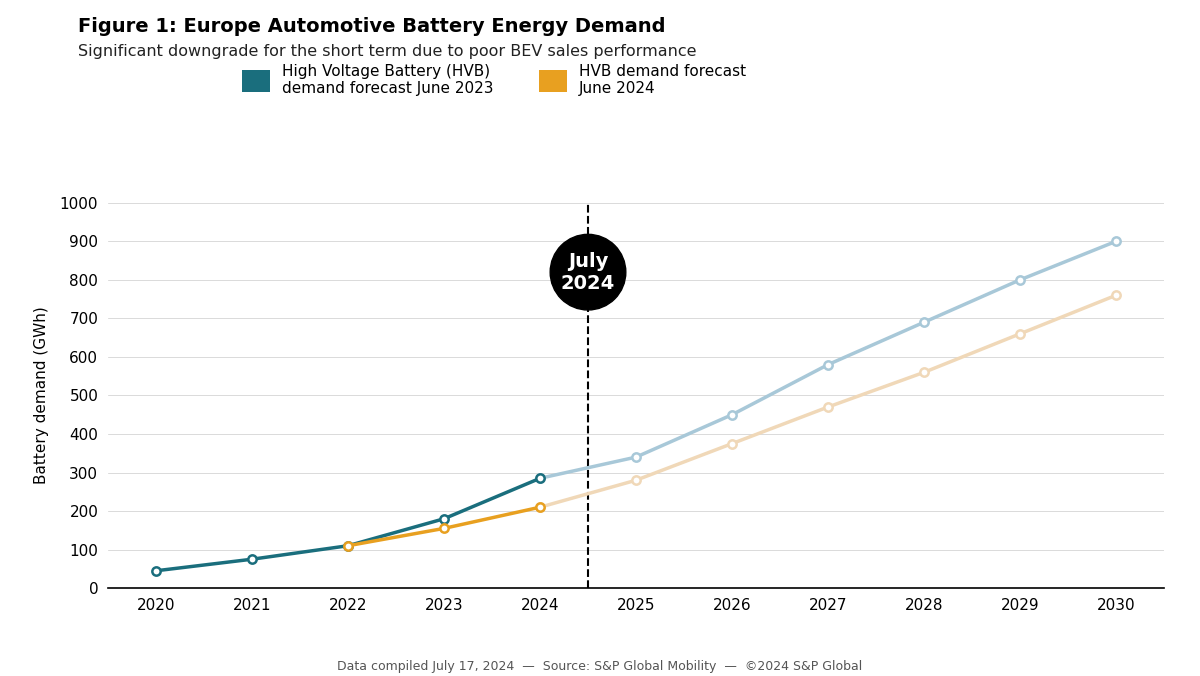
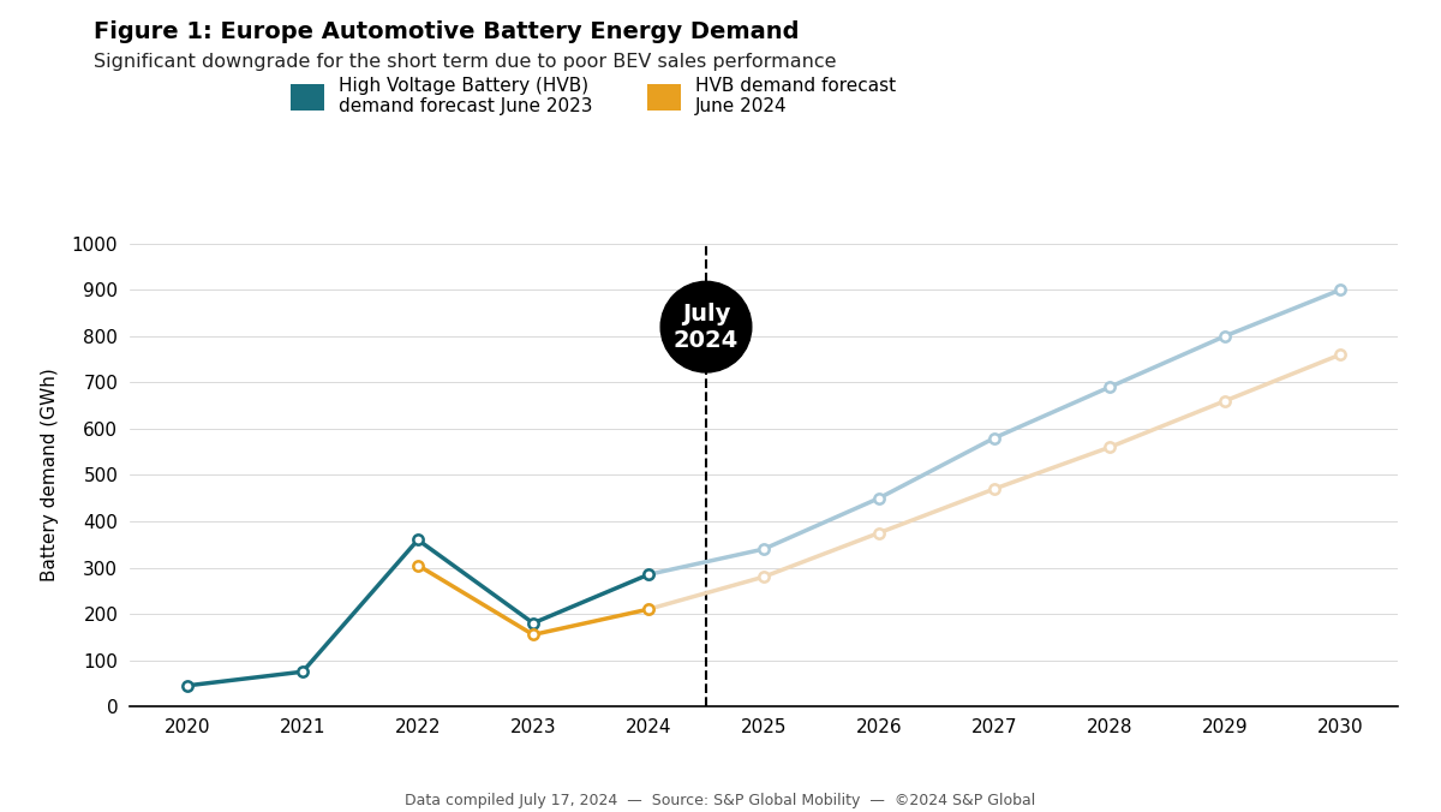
High Voltage Battery (HVB) demand forecast June 2023/2022: 110 -> 360
HVB demand forecast June 2024/2022: 110 -> 305
